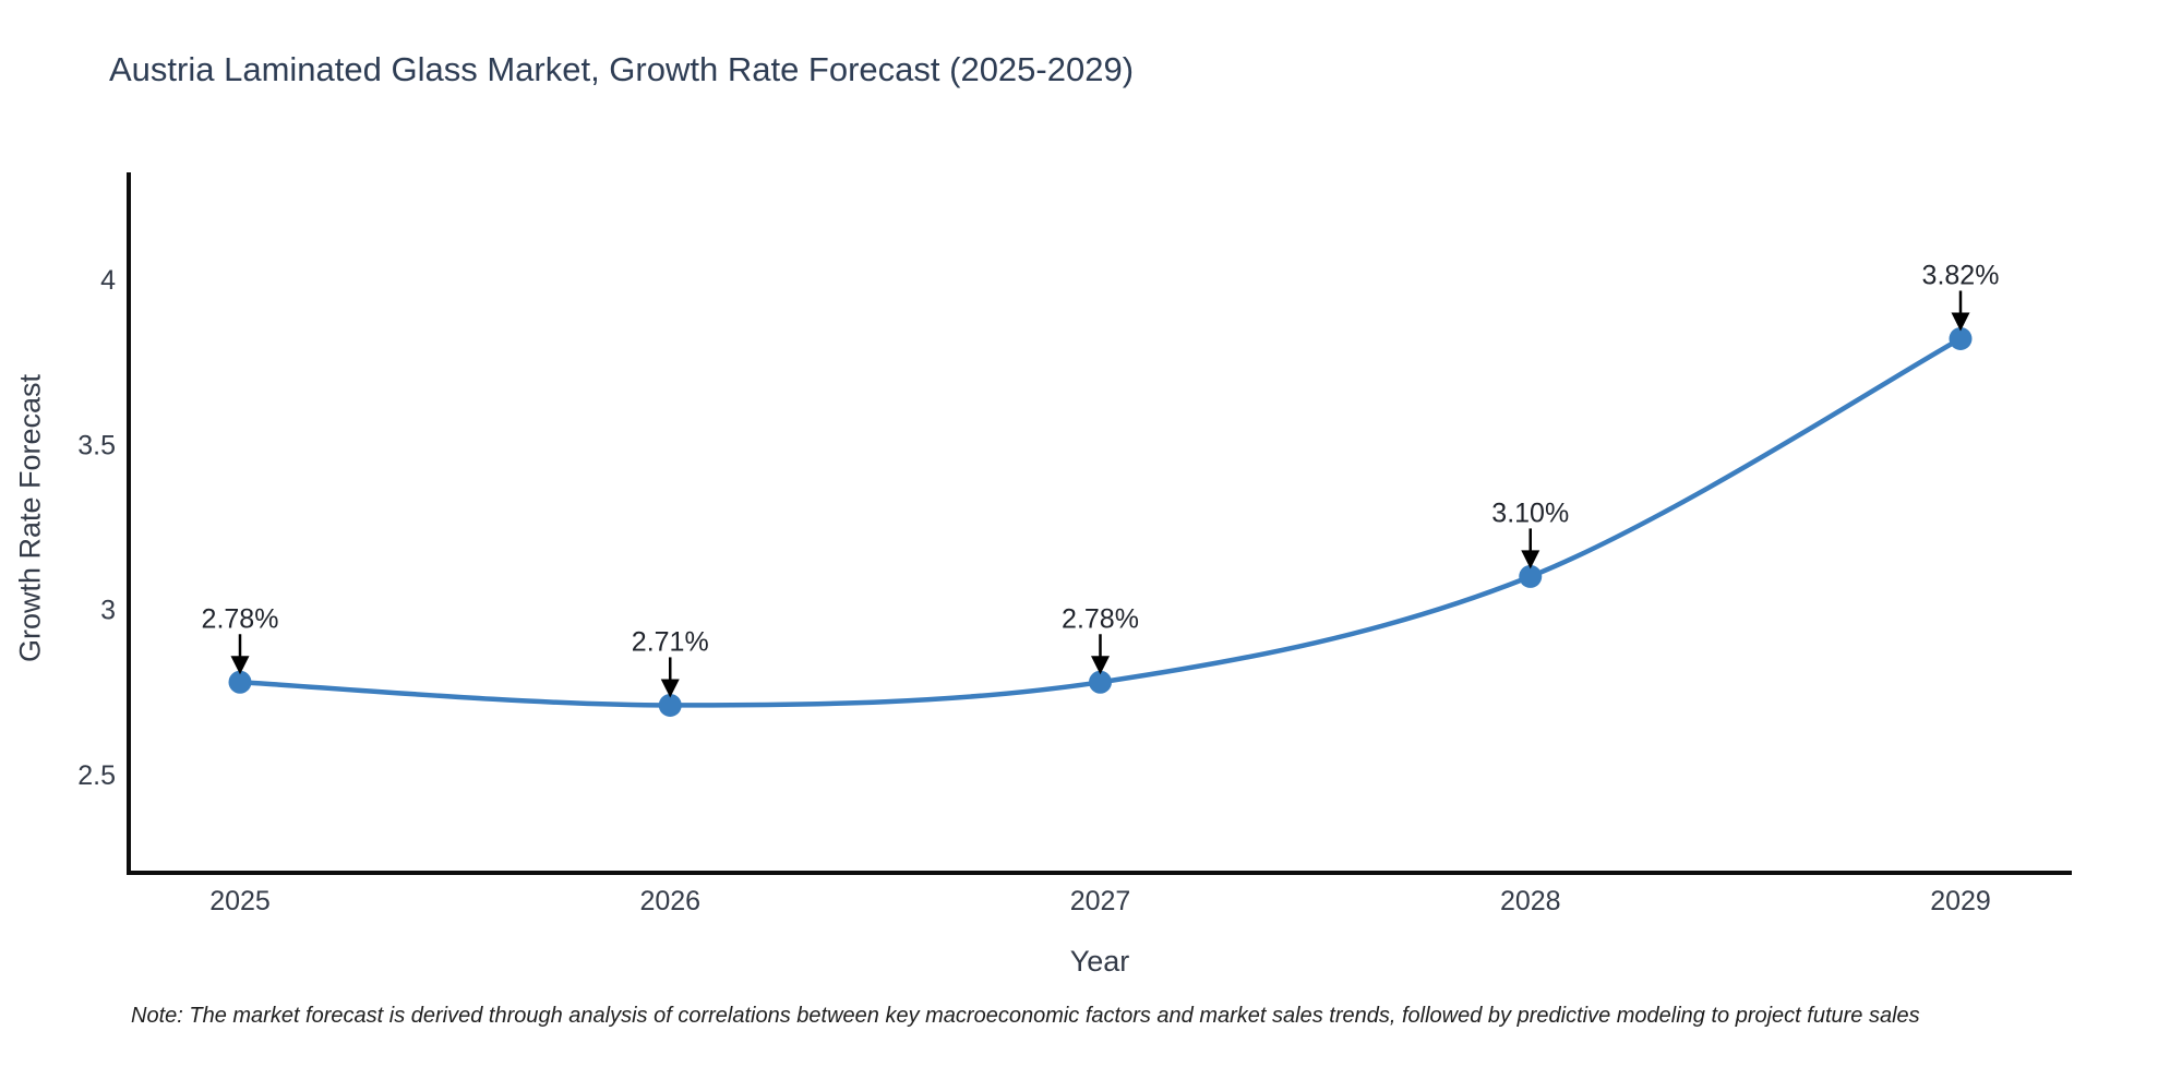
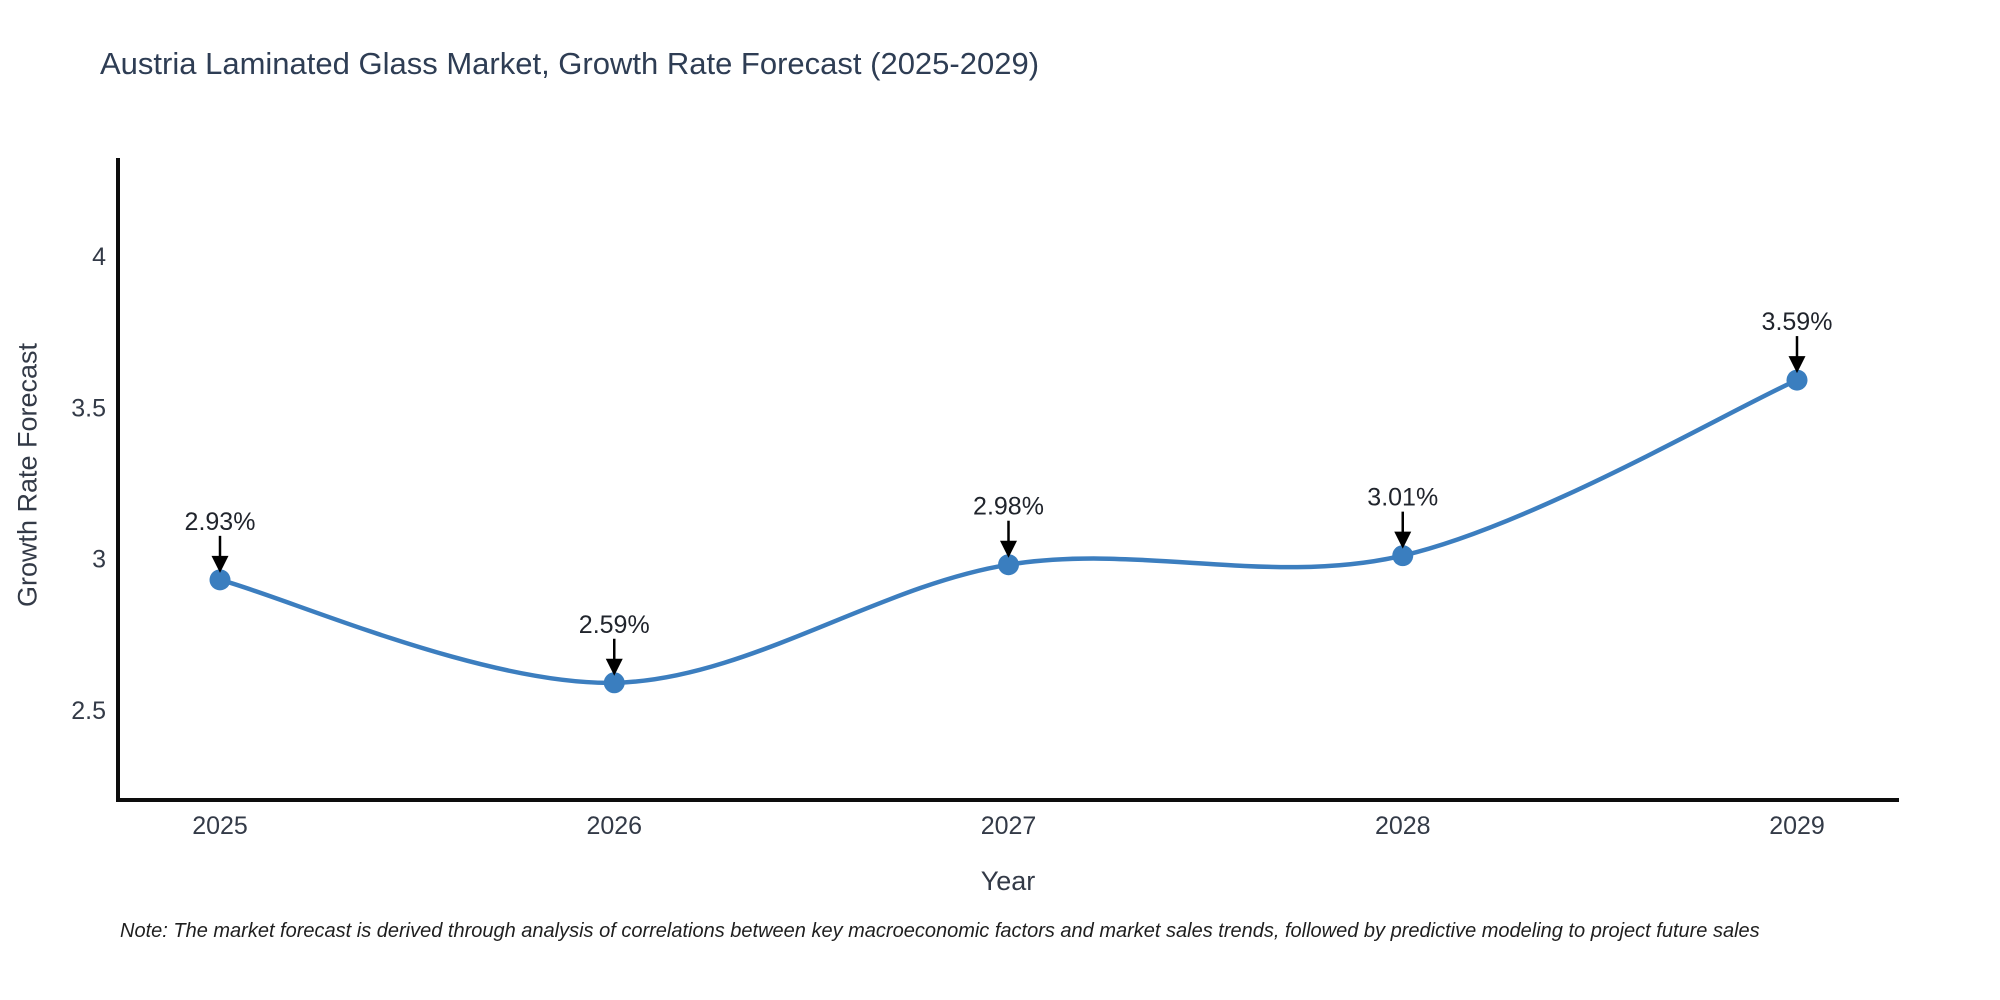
2025: 2.78% -> 2.93%
2026: 2.71% -> 2.59%
2027: 2.78% -> 2.98%
2028: 3.10% -> 3.01%
2029: 3.82% -> 3.59%
